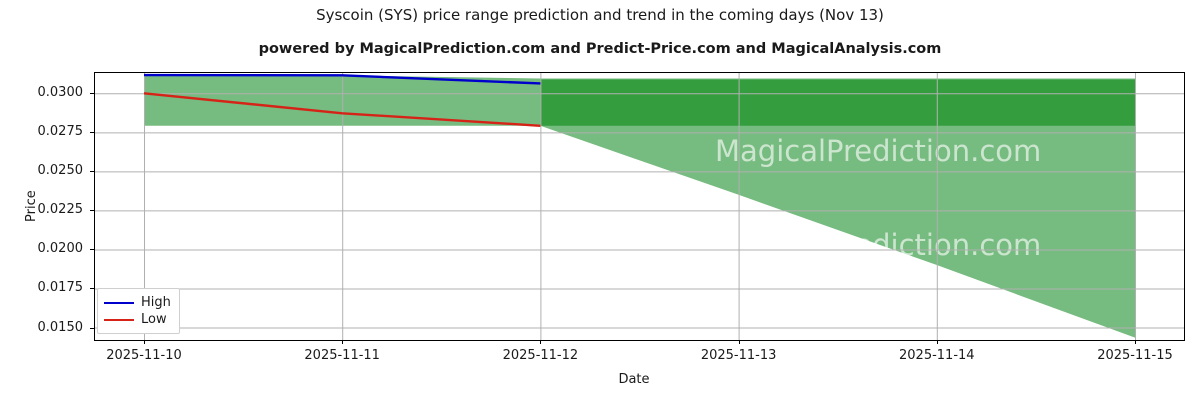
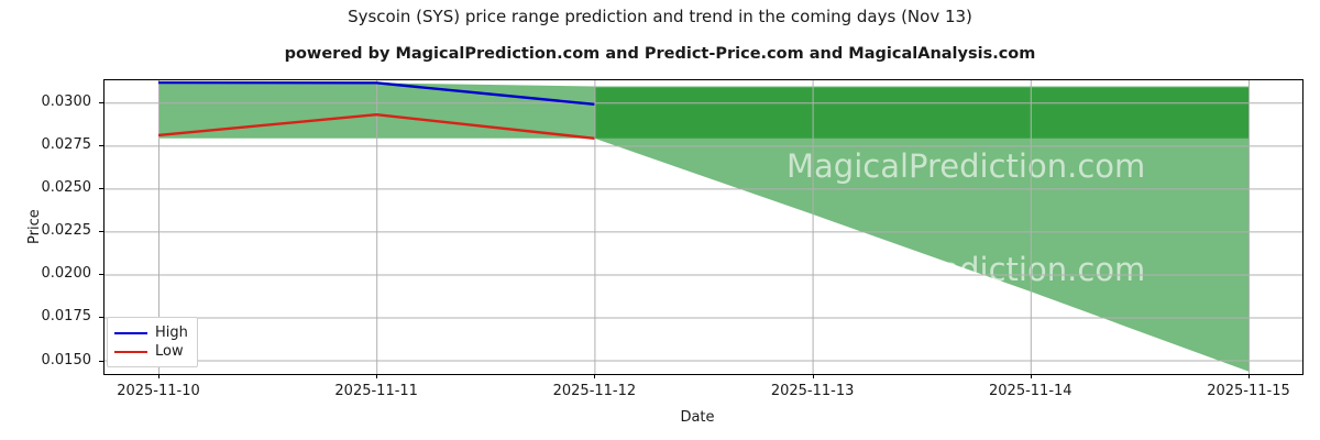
Low/2025-11-10: 0.0300 -> 0.0281
Low/2025-11-11: 0.0287 -> 0.0293
High/2025-11-12: 0.0306 -> 0.0299
